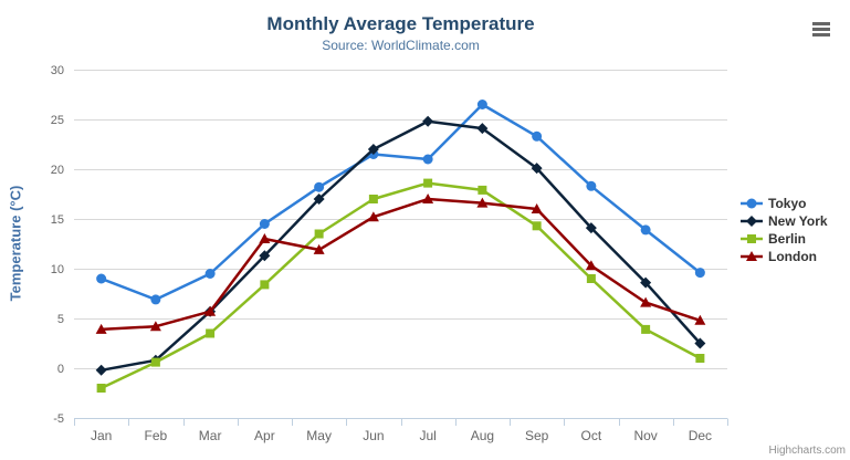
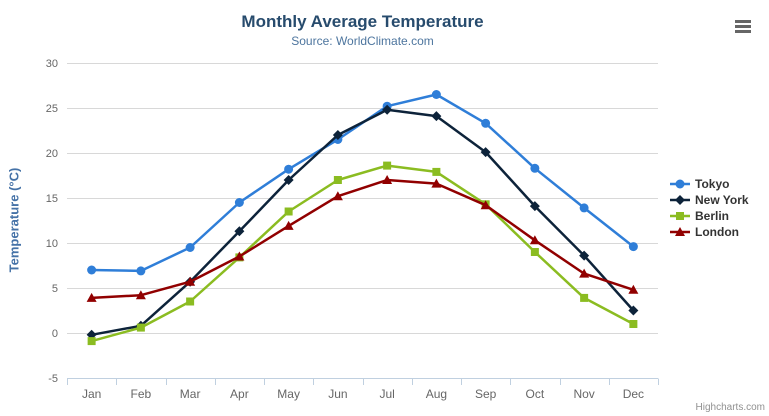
Tokyo/Jan: 9 -> 7
Berlin/Jan: -2 -> -1
London/Apr: 13 -> 8
Tokyo/Jul: 21 -> 25
London/Sep: 16 -> 14
